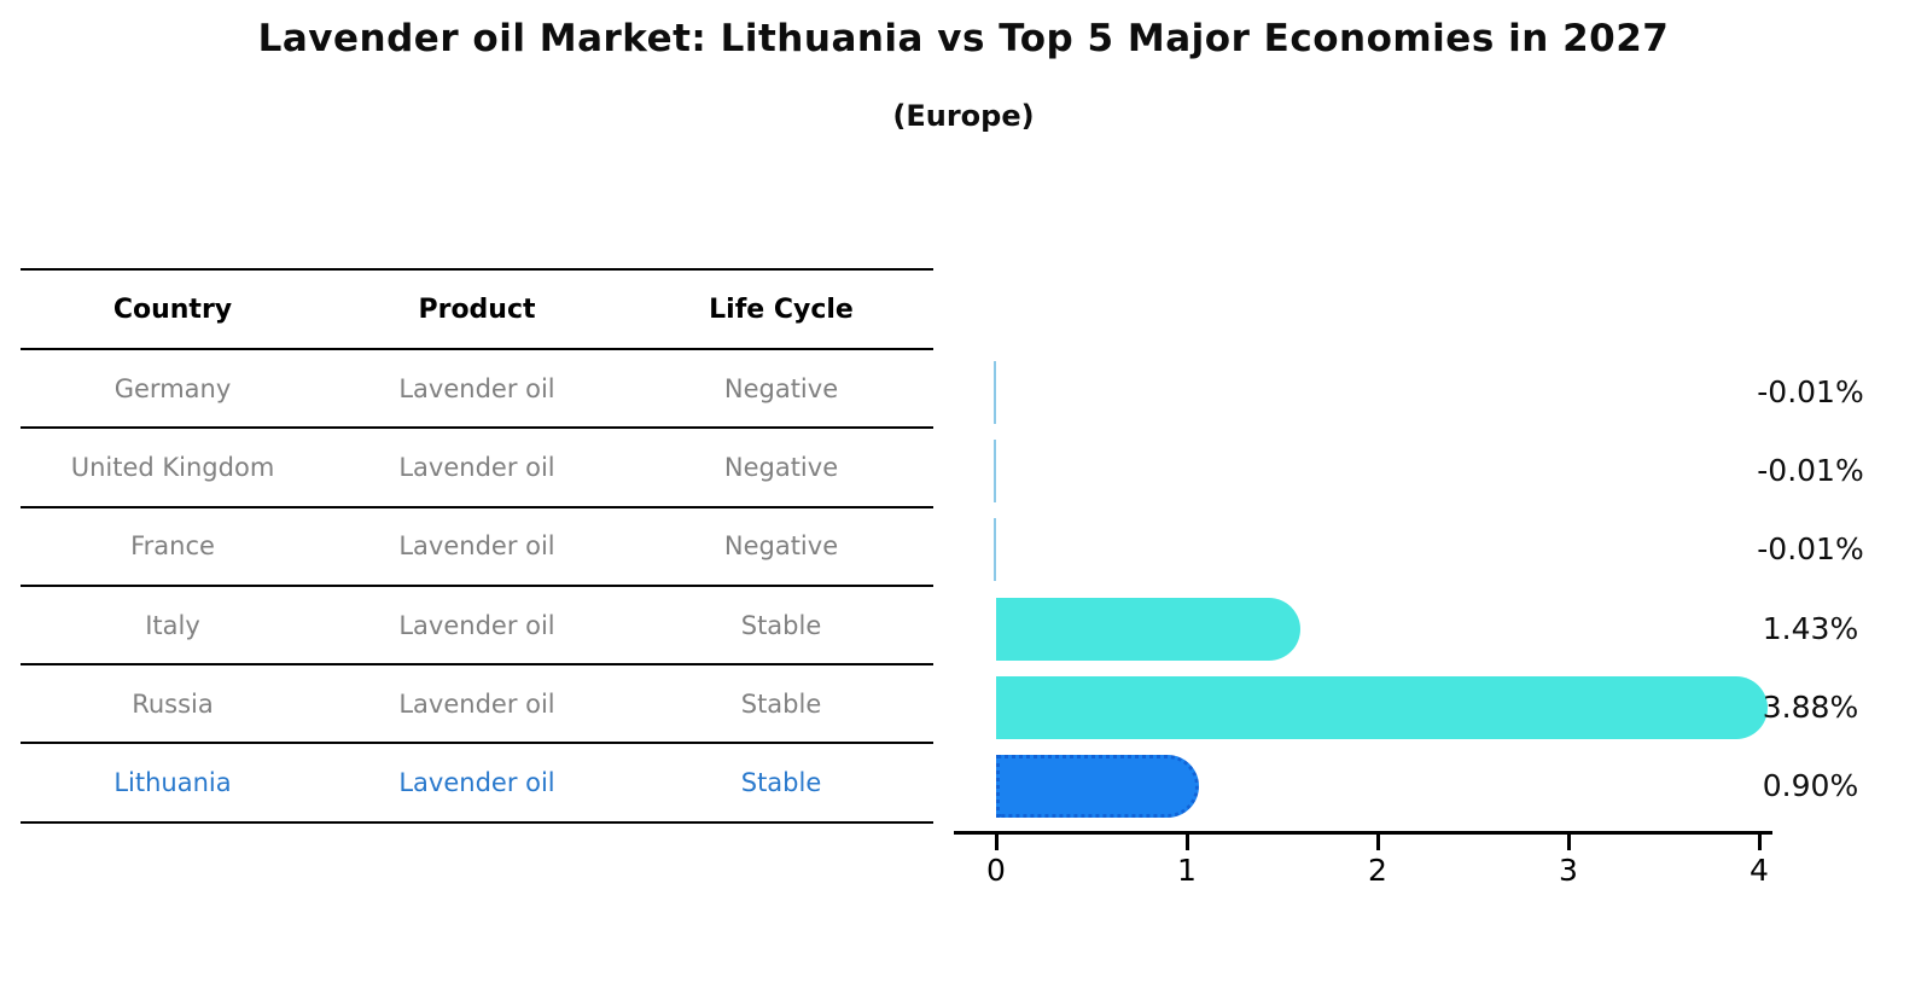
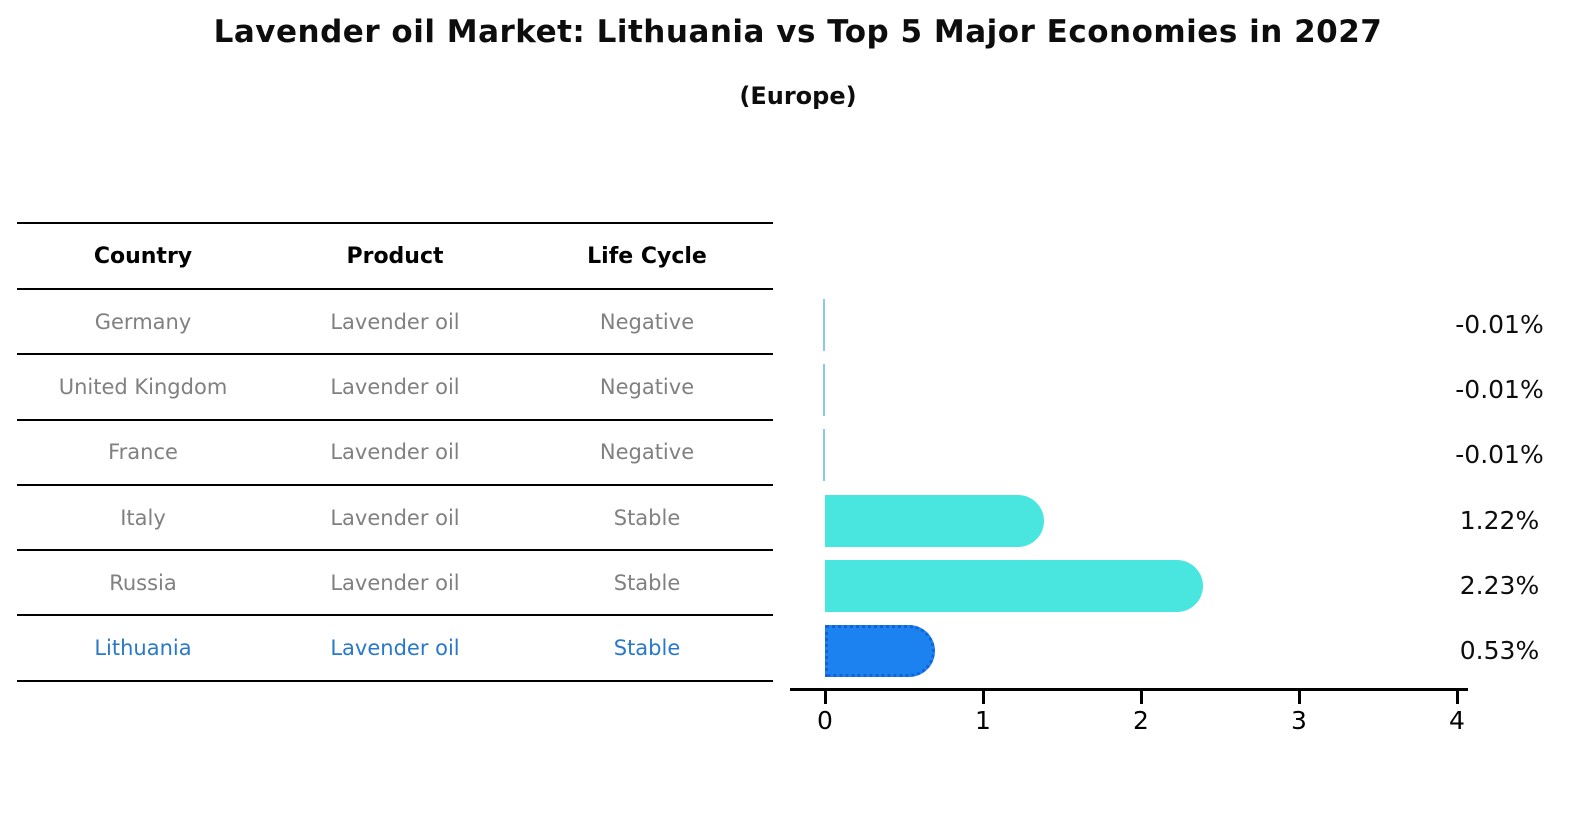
Italy: 1.43% -> 1.22%
Russia: 3.88% -> 2.23%
Lithuania: 0.90% -> 0.53%
